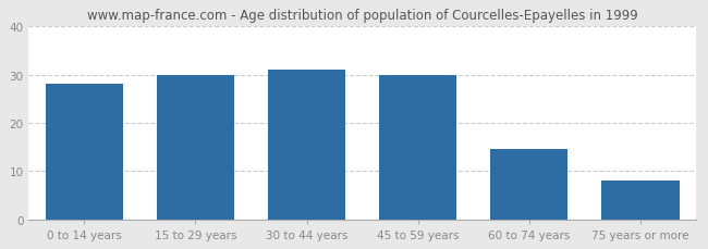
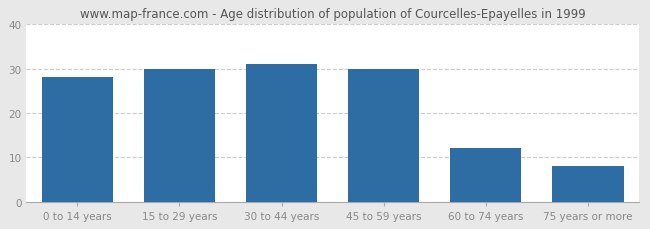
60 to 74 years: 14.5 -> 12.0
